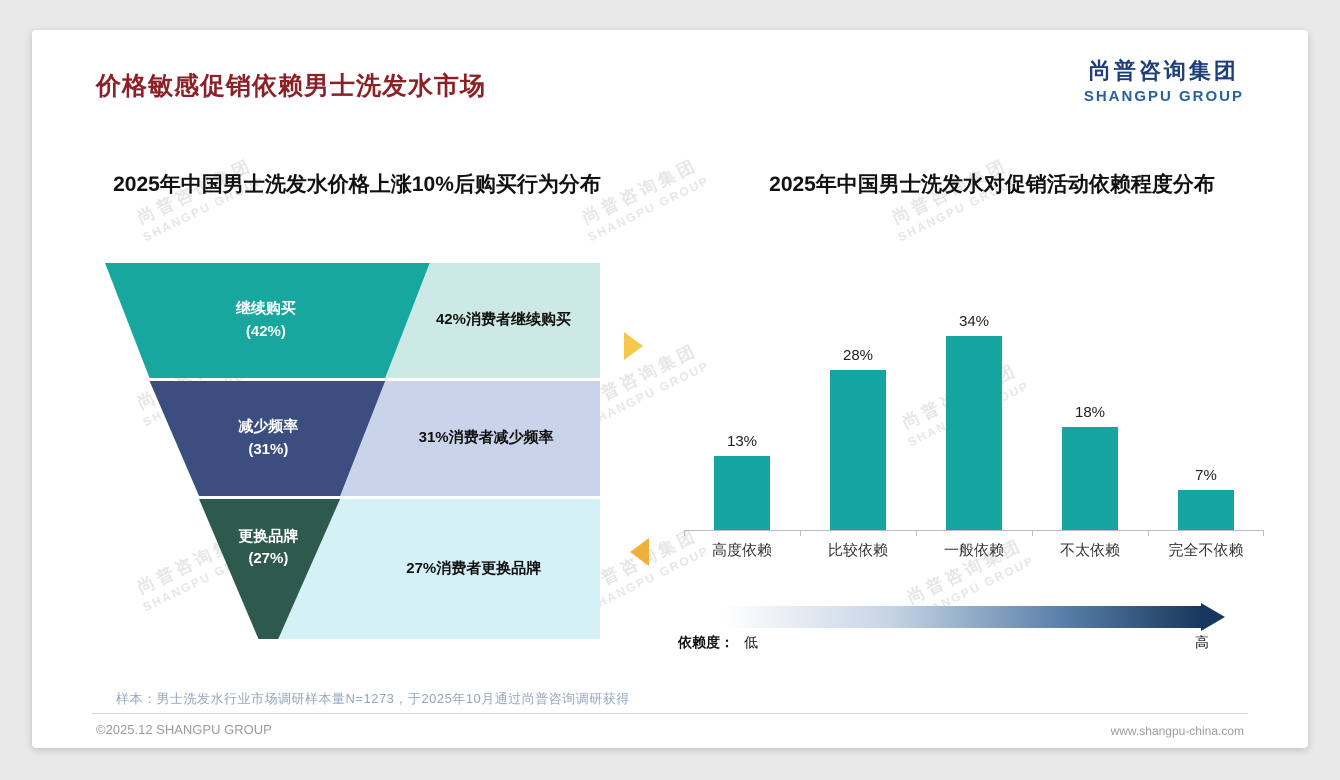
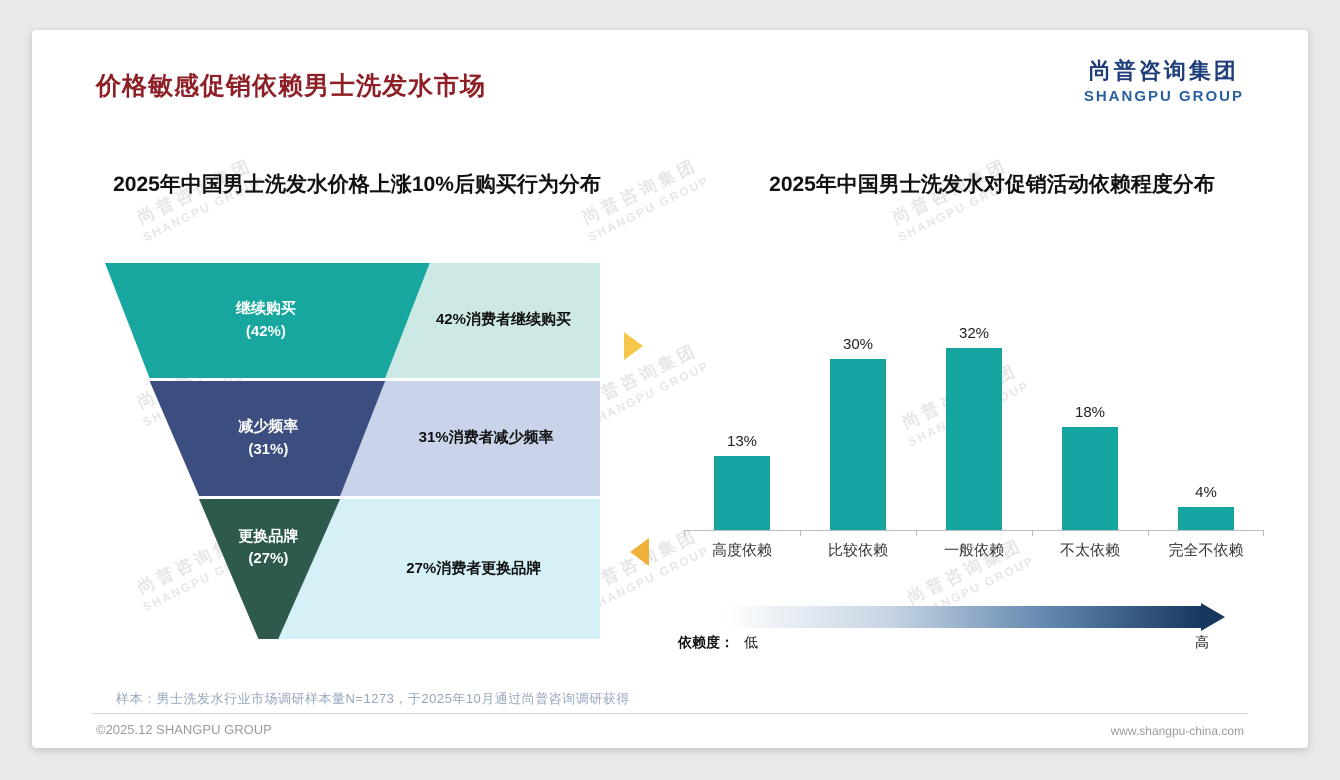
2025年中国男士洗发水对促销活动依赖程度分布/比较依赖: 28% -> 30%
2025年中国男士洗发水对促销活动依赖程度分布/一般依赖: 34% -> 32%
2025年中国男士洗发水对促销活动依赖程度分布/完全不依赖: 7% -> 4%
